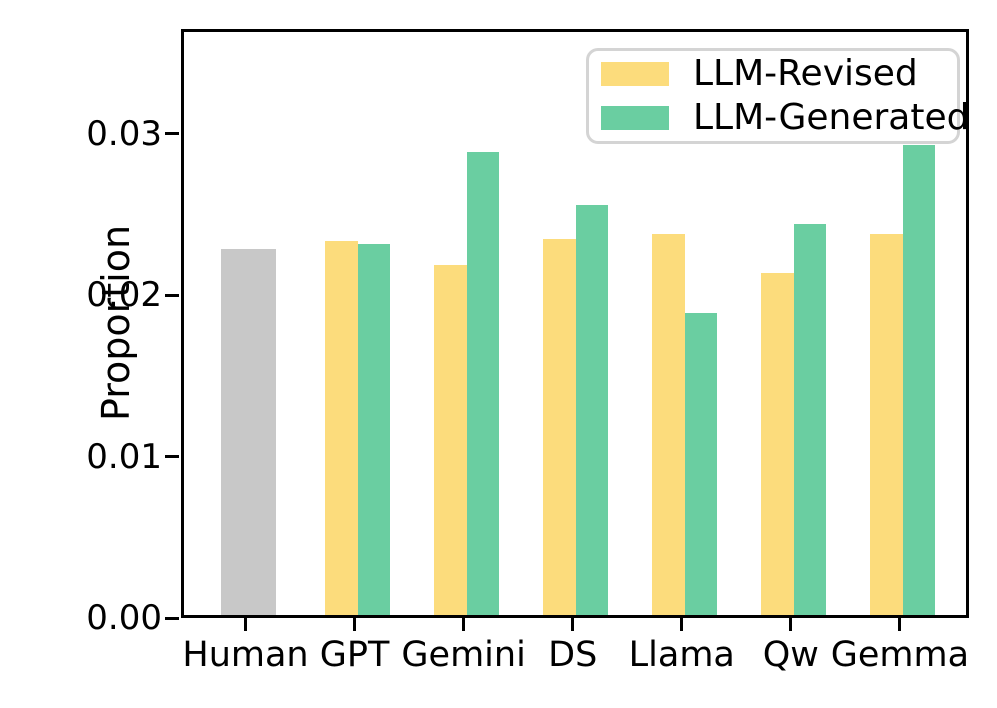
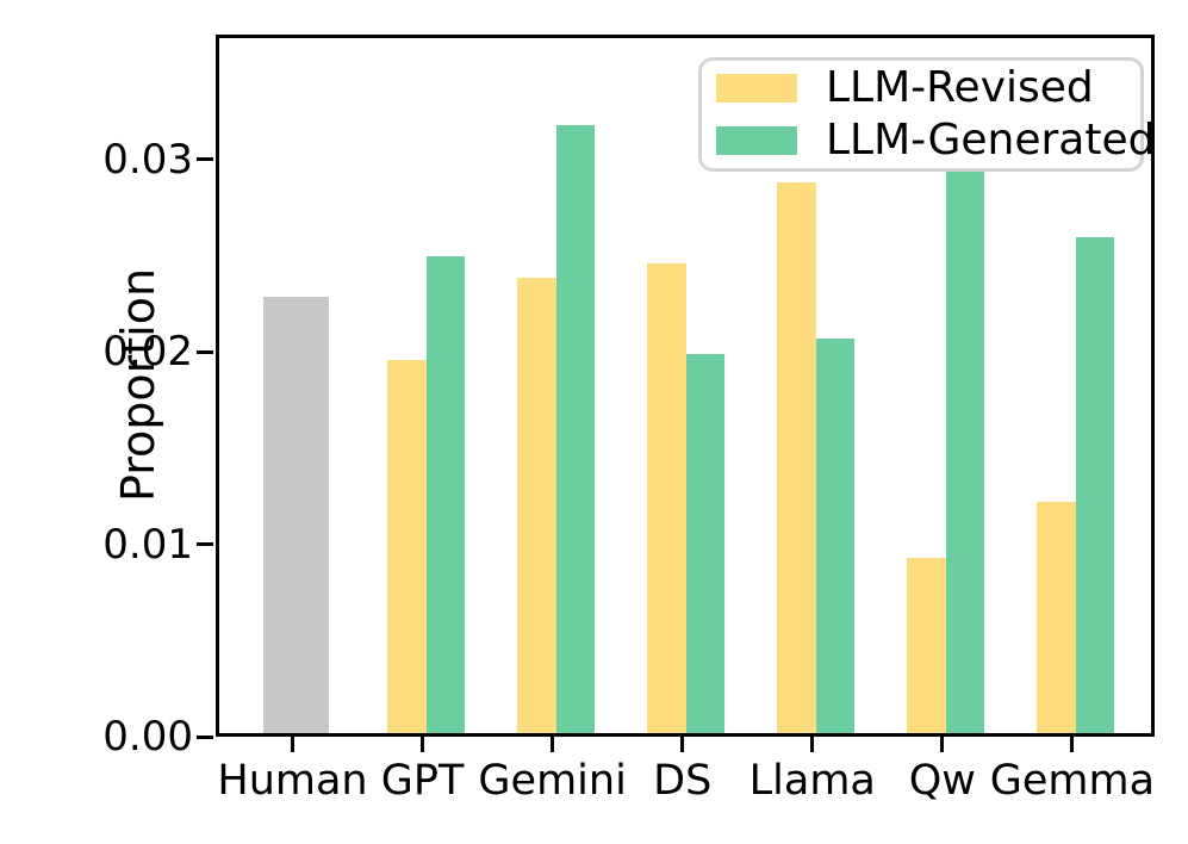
LLM-Revised/GPT: 0.0232 -> 0.0194
LLM-Generated/GPT: 0.0230 -> 0.0248
LLM-Revised/Gemini: 0.0217 -> 0.0237
LLM-Generated/Gemini: 0.0287 -> 0.0316
LLM-Revised/DS: 0.0233 -> 0.0244
LLM-Generated/DS: 0.0254 -> 0.0197
LLM-Revised/Llama: 0.0236 -> 0.0286
LLM-Generated/Llama: 0.0187 -> 0.0205
LLM-Revised/Qw: 0.0212 -> 0.0091
LLM-Generated/Qw: 0.0242 -> 0.0304
LLM-Revised/Gemma: 0.0236 -> 0.0120
LLM-Generated/Gemma: 0.0291 -> 0.0258
